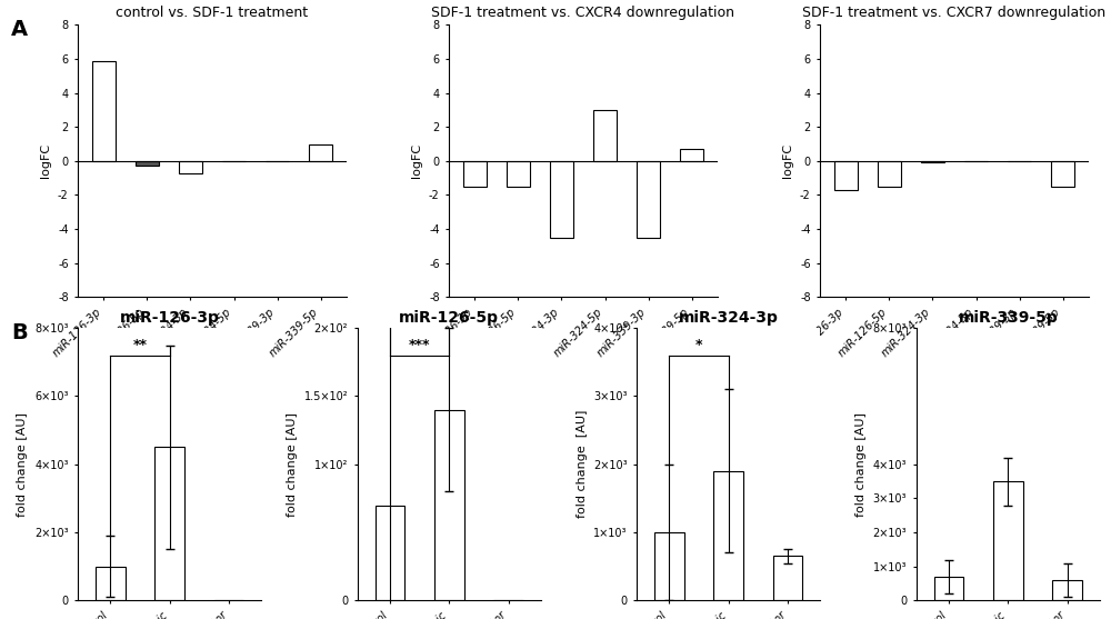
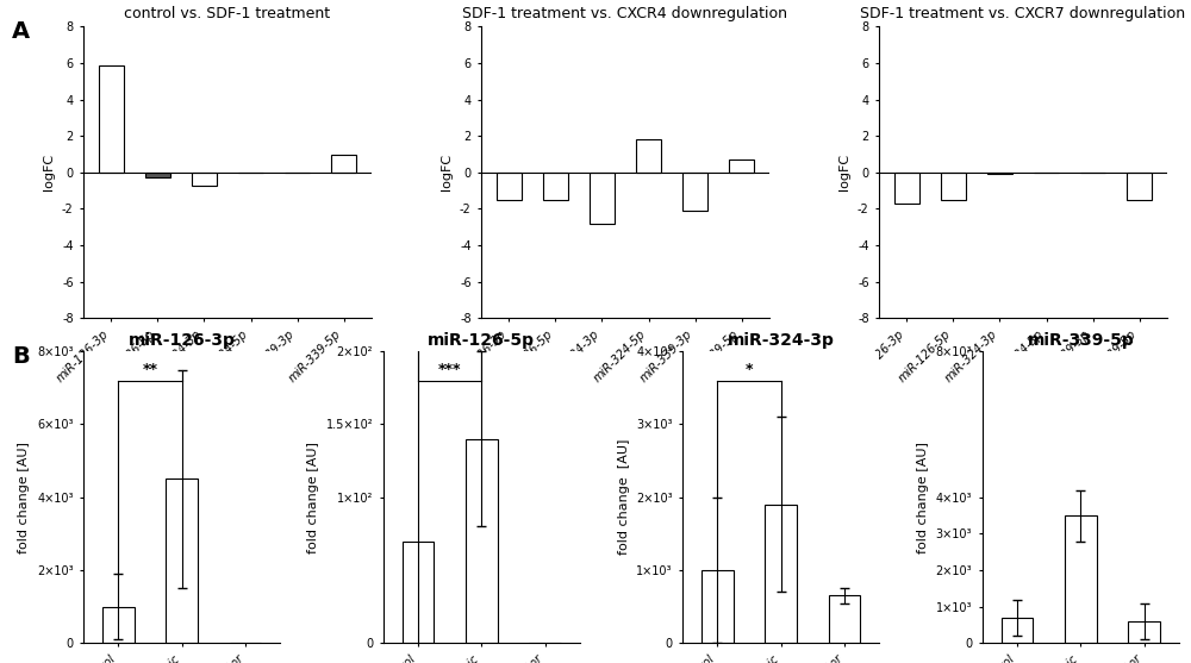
SDF-1 treatment vs. CXCR4 downregulation/miR-324-3p: -4.5 -> -2.8
SDF-1 treatment vs. CXCR4 downregulation/miR-324-5p: 3.0 -> 1.8
SDF-1 treatment vs. CXCR4 downregulation/miR-339-3p: -4.5 -> -2.1
